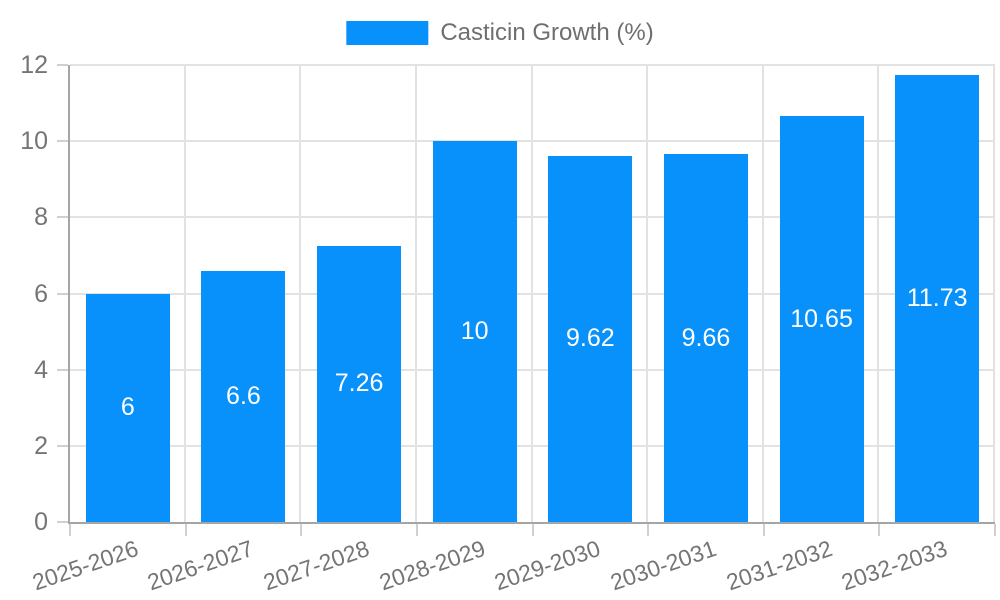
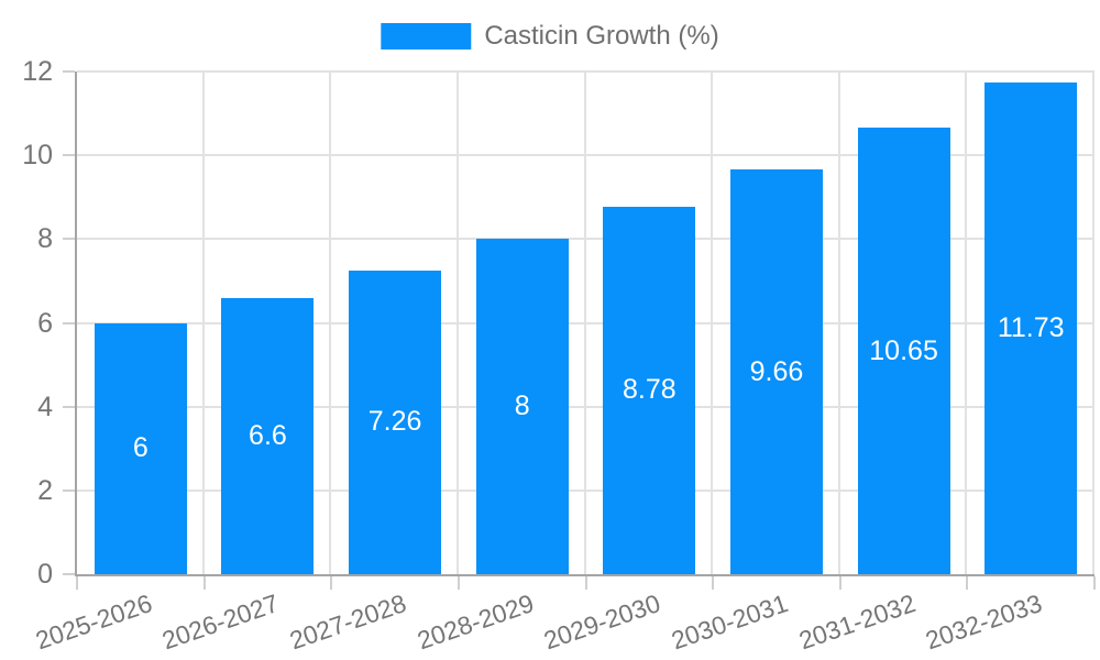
2028-2029: 10 -> 8
2029-2030: 9.62 -> 8.78
